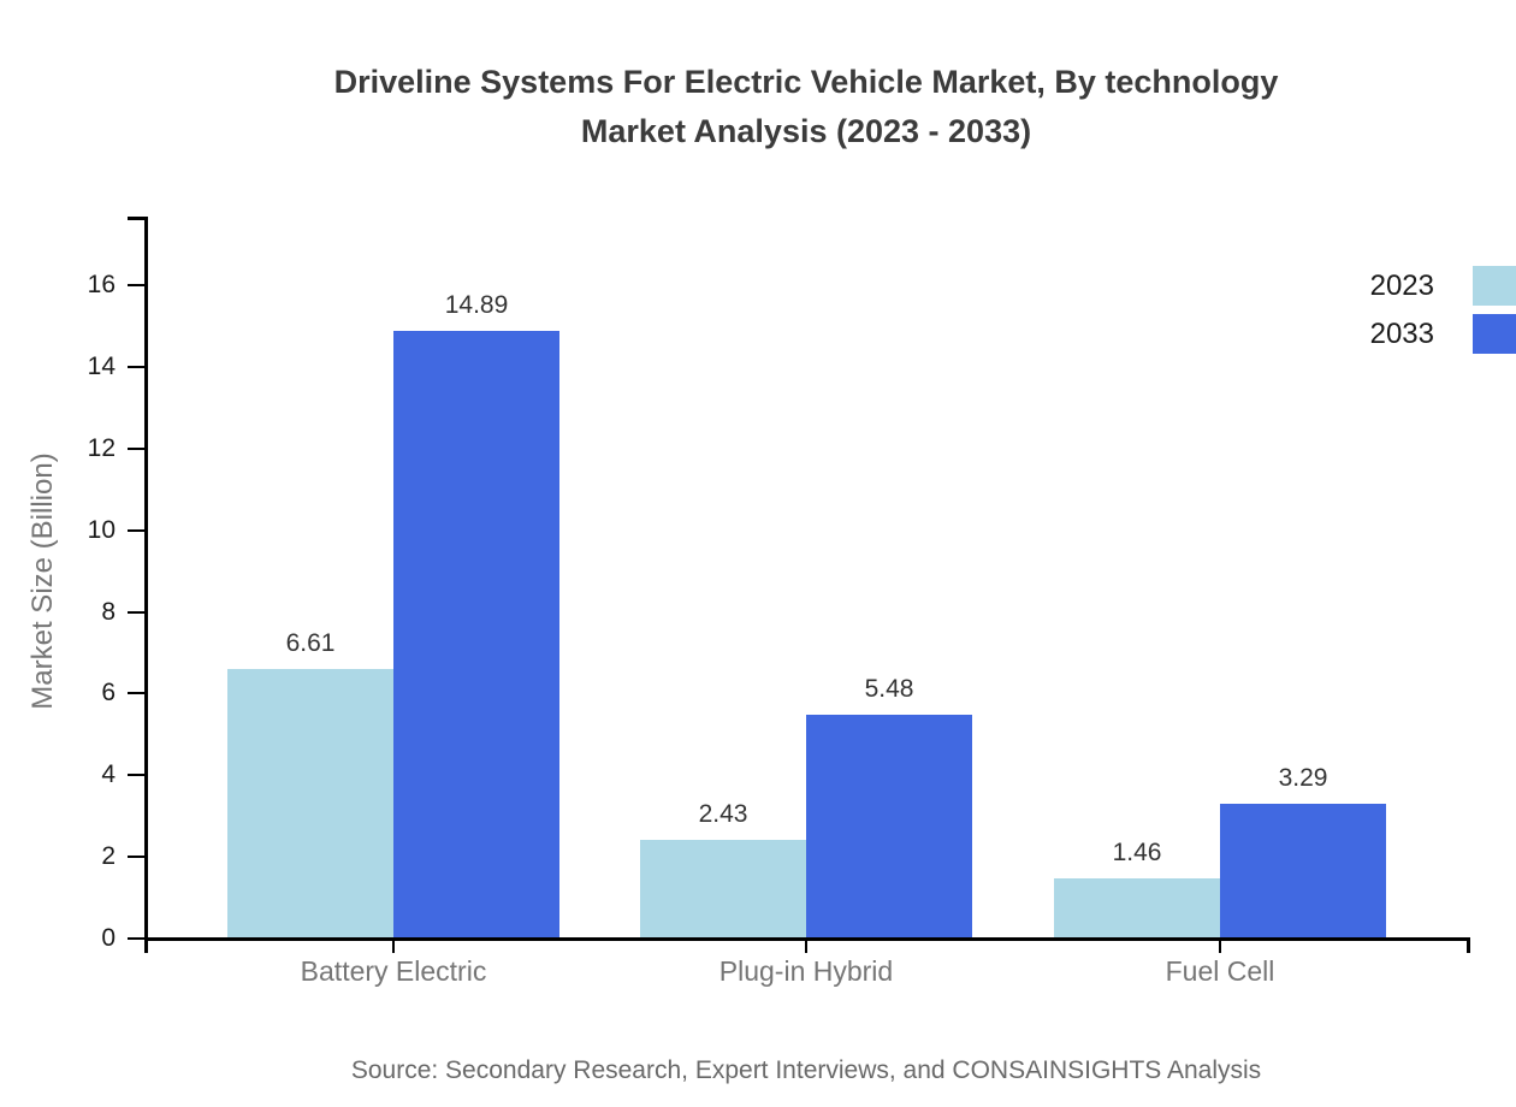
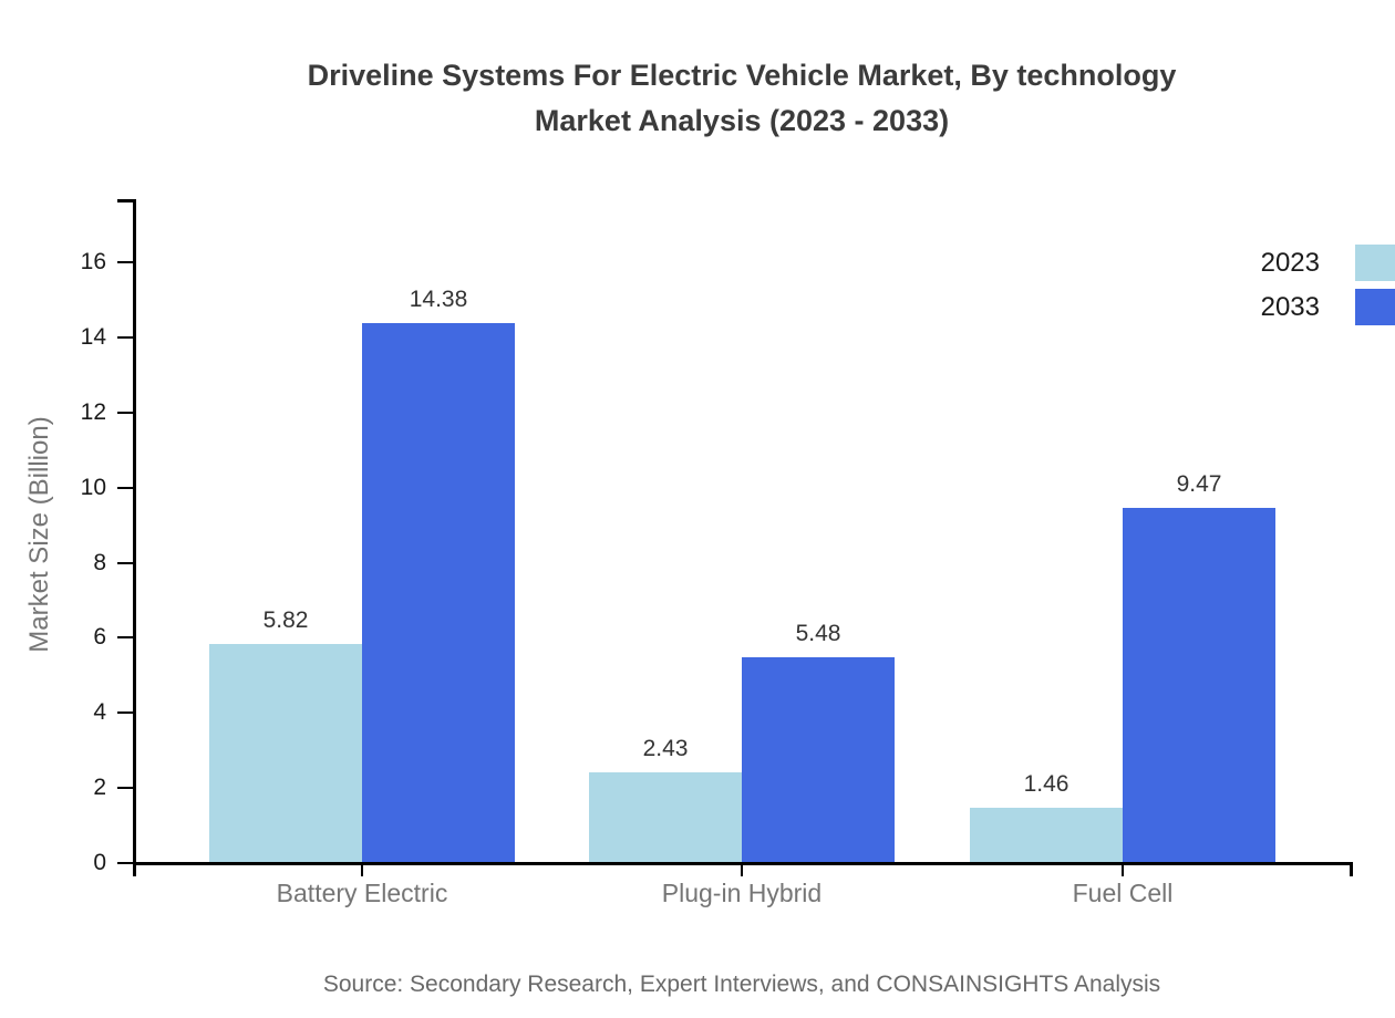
2023/Battery Electric: 6.61 -> 5.82
2033/Battery Electric: 14.89 -> 14.38
2033/Fuel Cell: 3.29 -> 9.47
